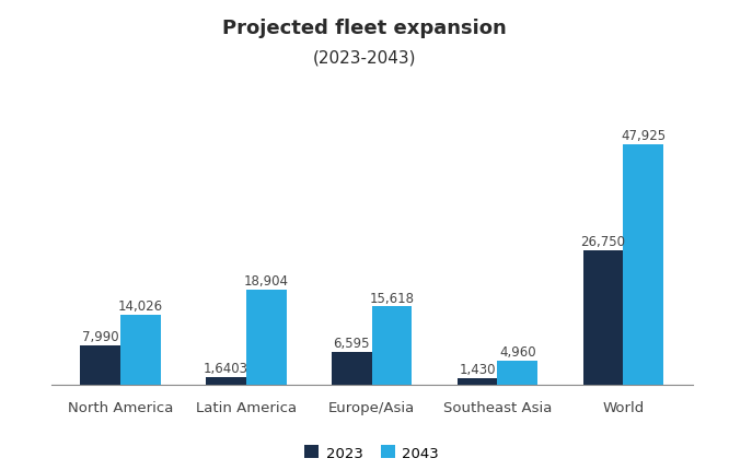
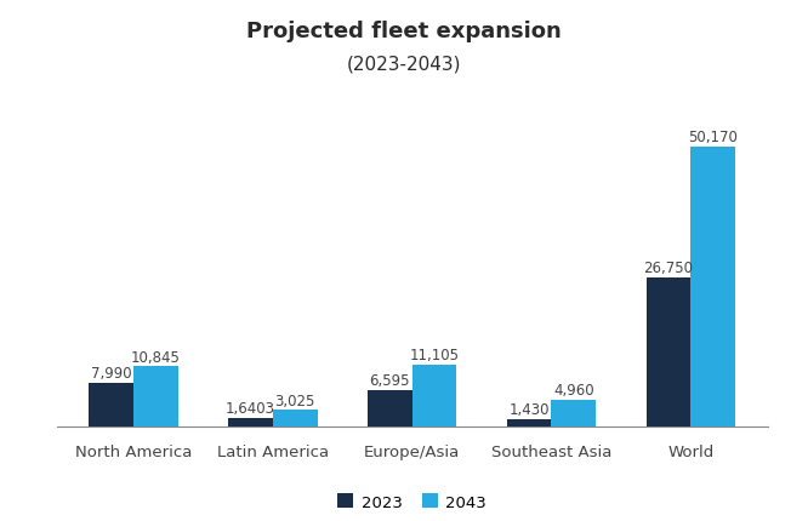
2043/North America: 14,026 -> 10,845
2043/Latin America: 18,904 -> 3,025
2043/Europe/Asia: 15,618 -> 11,105
2043/World: 47,925 -> 50,170
